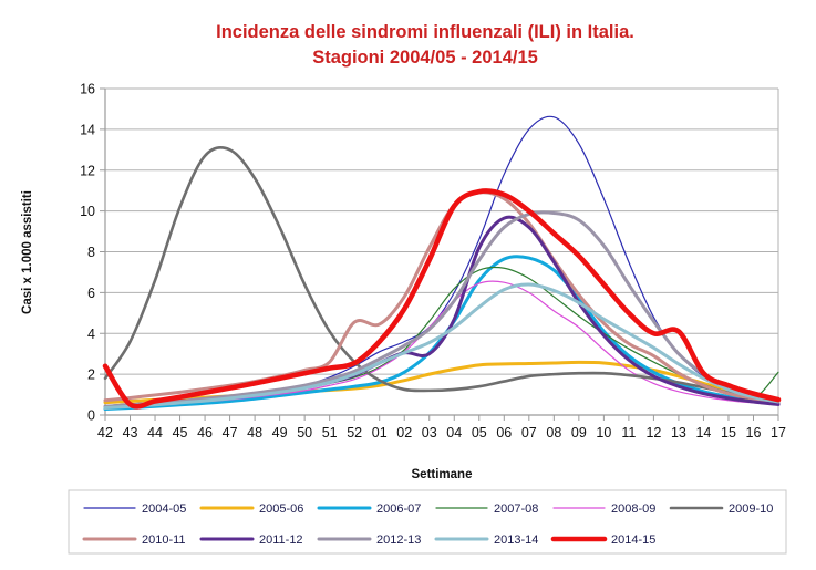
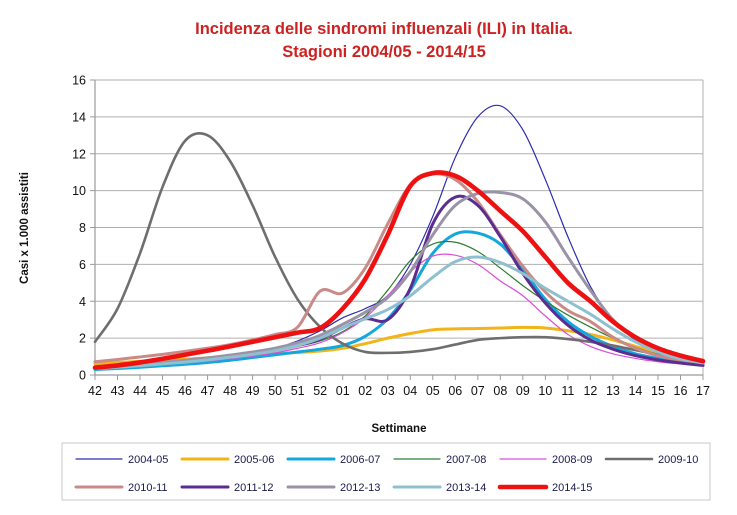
2014-15/42: 2.4 -> 0.4
2014-15/13: 4.1 -> 2.9
2007-08/17: 2.1 -> 0.6
